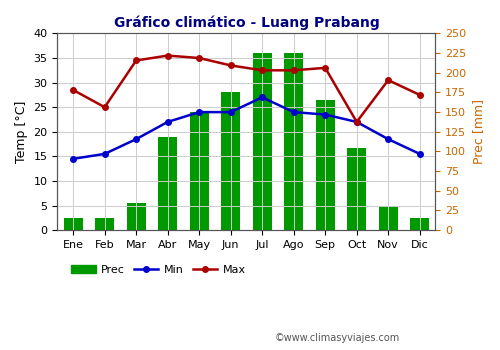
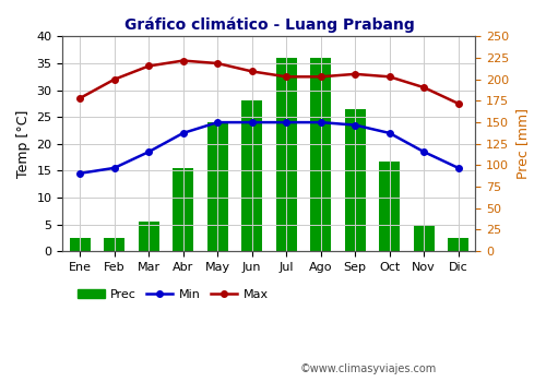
Max/Feb: 25.0 -> 32.0
Prec/Abr: 118 -> 97
Min/Jul: 27.0 -> 24.0
Max/Oct: 22.0 -> 32.5
